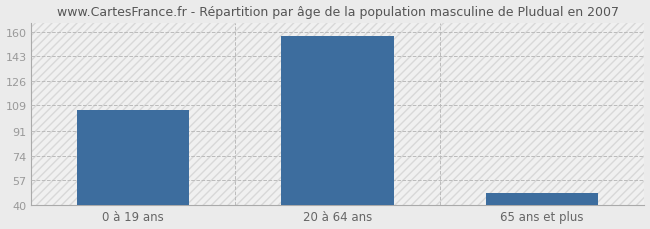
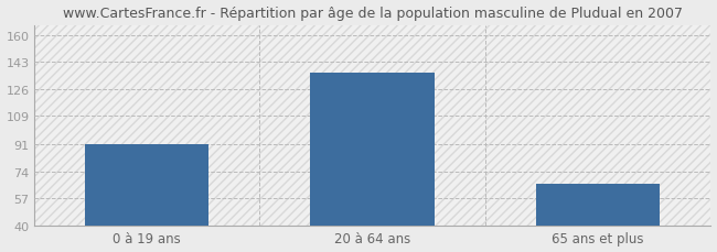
0 à 19 ans: 106 -> 91
20 à 64 ans: 157 -> 136
65 ans et plus: 48 -> 66
